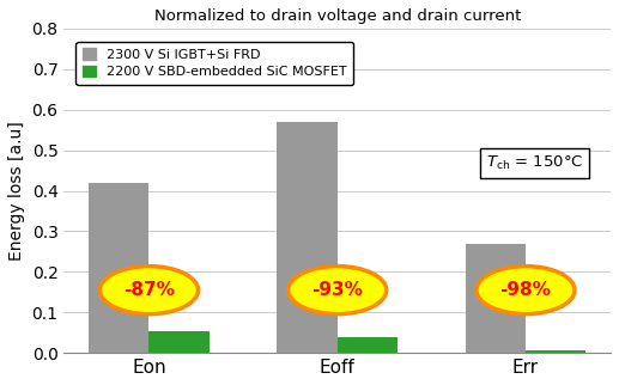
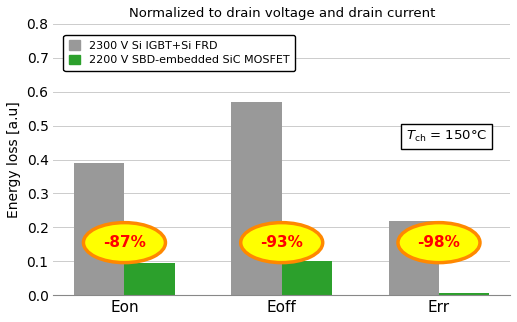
2300 V Si IGBT+Si FRD/Eon: 0.42 -> 0.39
2200 V SBD-embedded SiC MOSFET/Eon: 0.054 -> 0.095
2200 V SBD-embedded SiC MOSFET/Eoff: 0.040 -> 0.100
2300 V Si IGBT+Si FRD/Err: 0.27 -> 0.22
